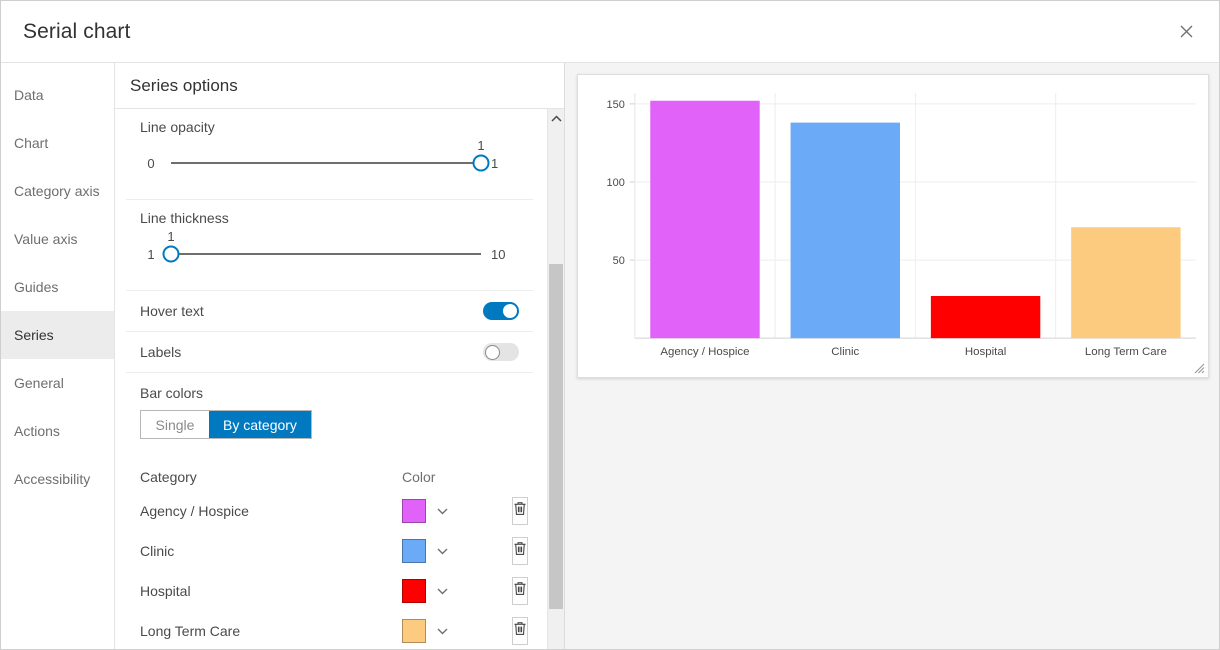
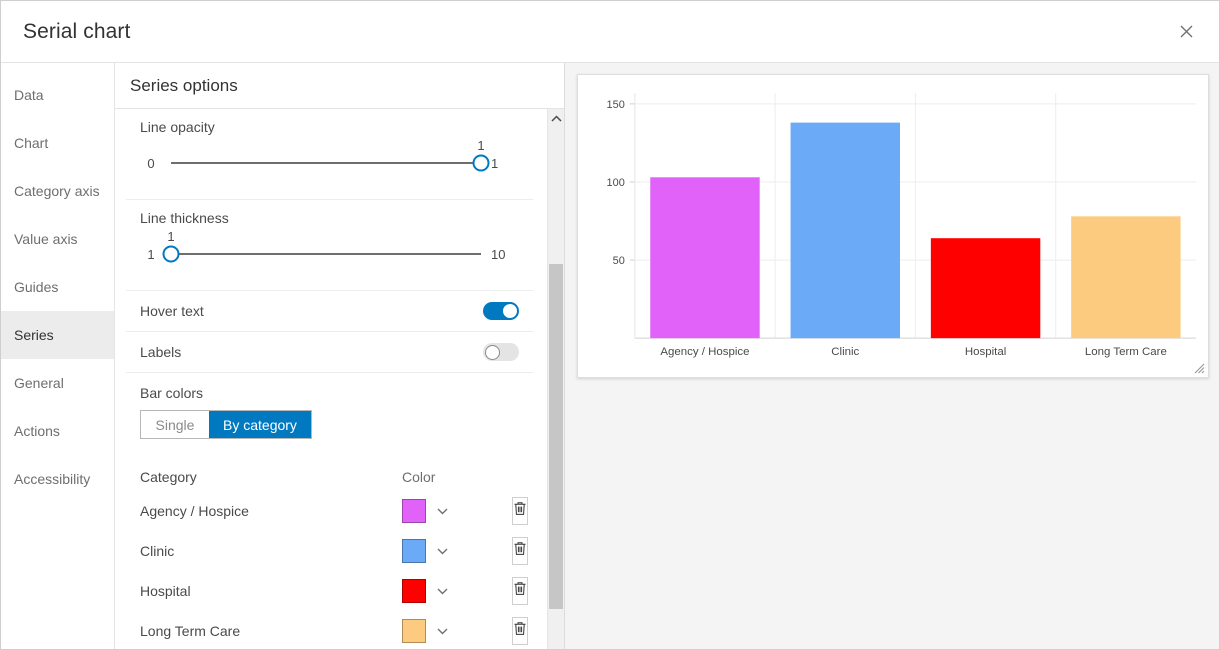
Agency / Hospice: 152 -> 103
Hospital: 27 -> 64
Long Term Care: 71 -> 78
